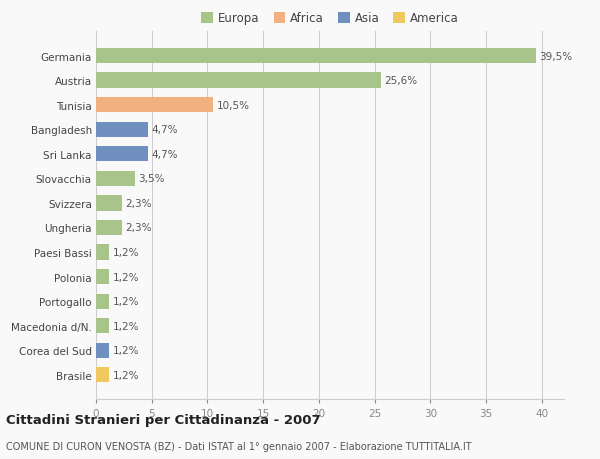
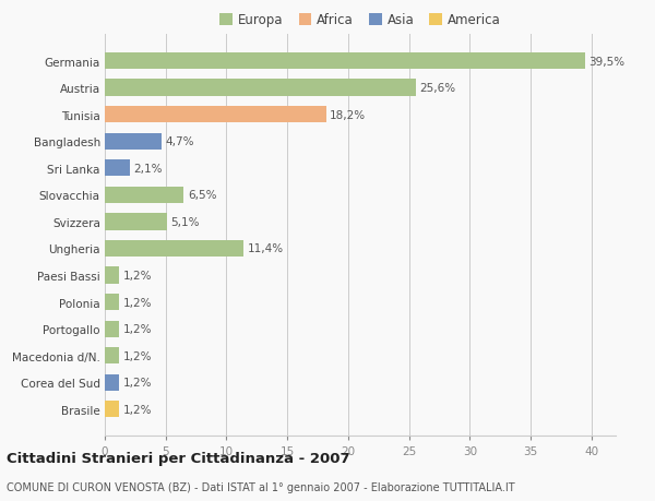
Tunisia: 10,5% -> 18,2%
Sri Lanka: 4,7% -> 2,1%
Slovacchia: 3,5% -> 6,5%
Svizzera: 2,3% -> 5,1%
Ungheria: 2,3% -> 11,4%
